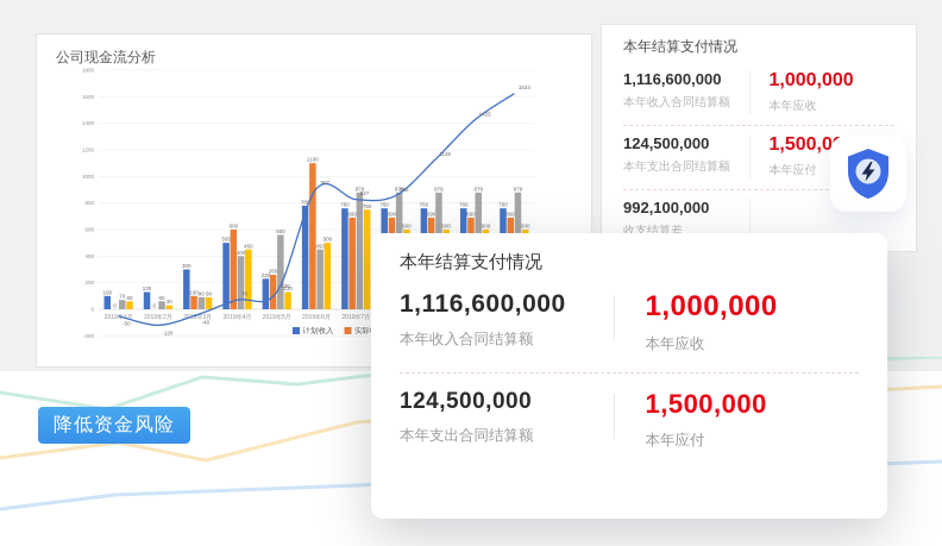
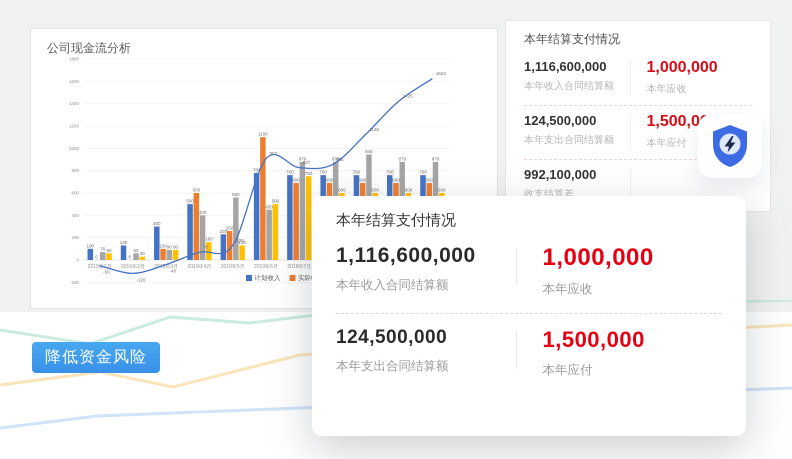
实际支出/2019年4月: 450 -> 160
计划支出/2019年9月: 879 -> 945
